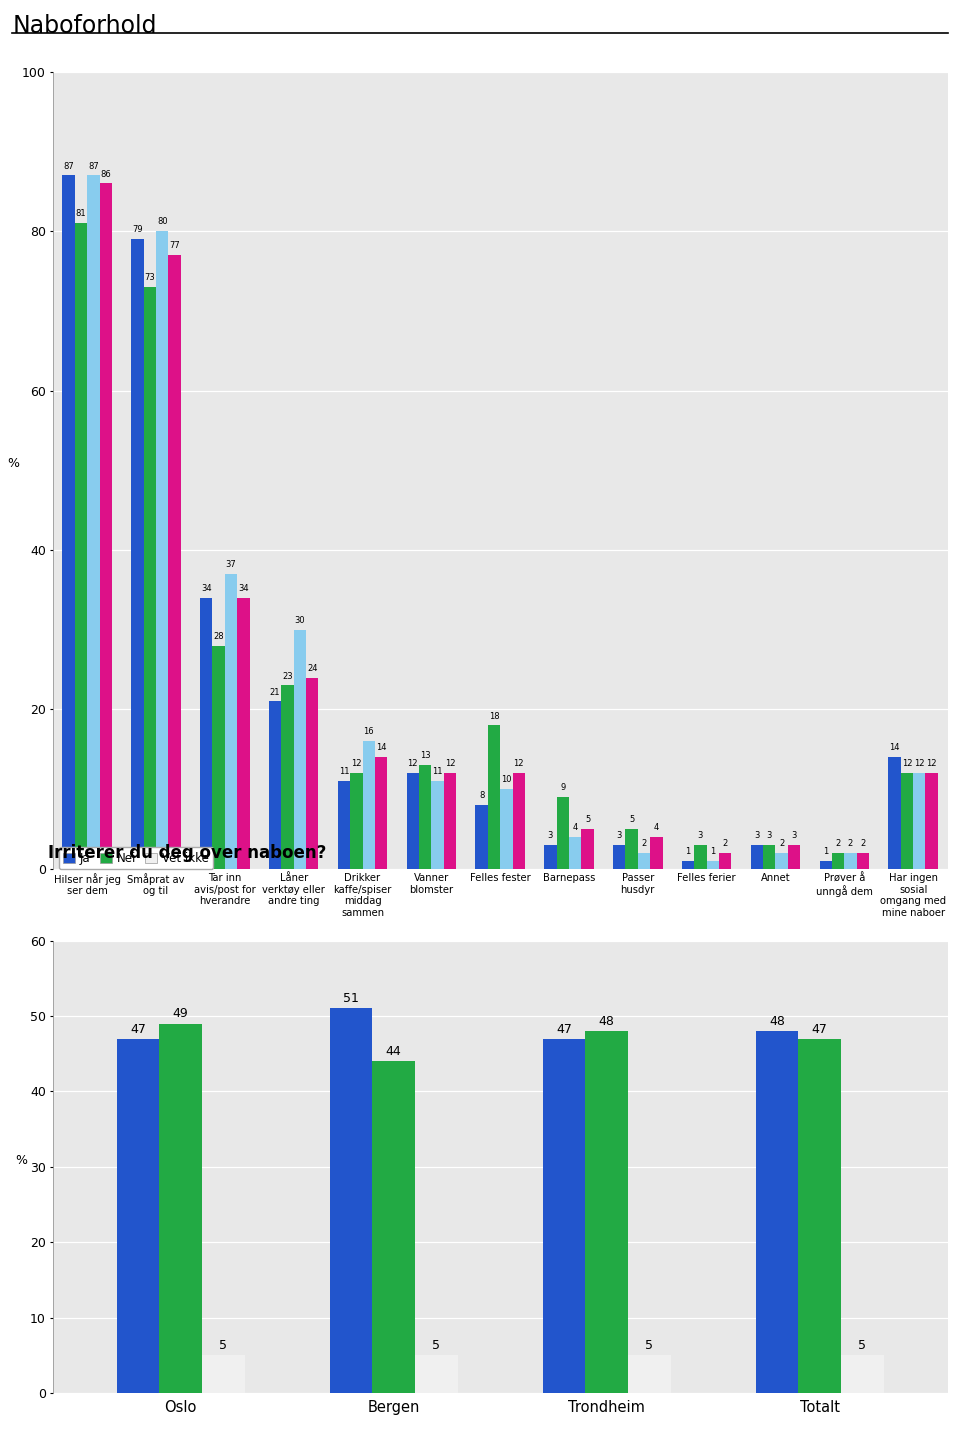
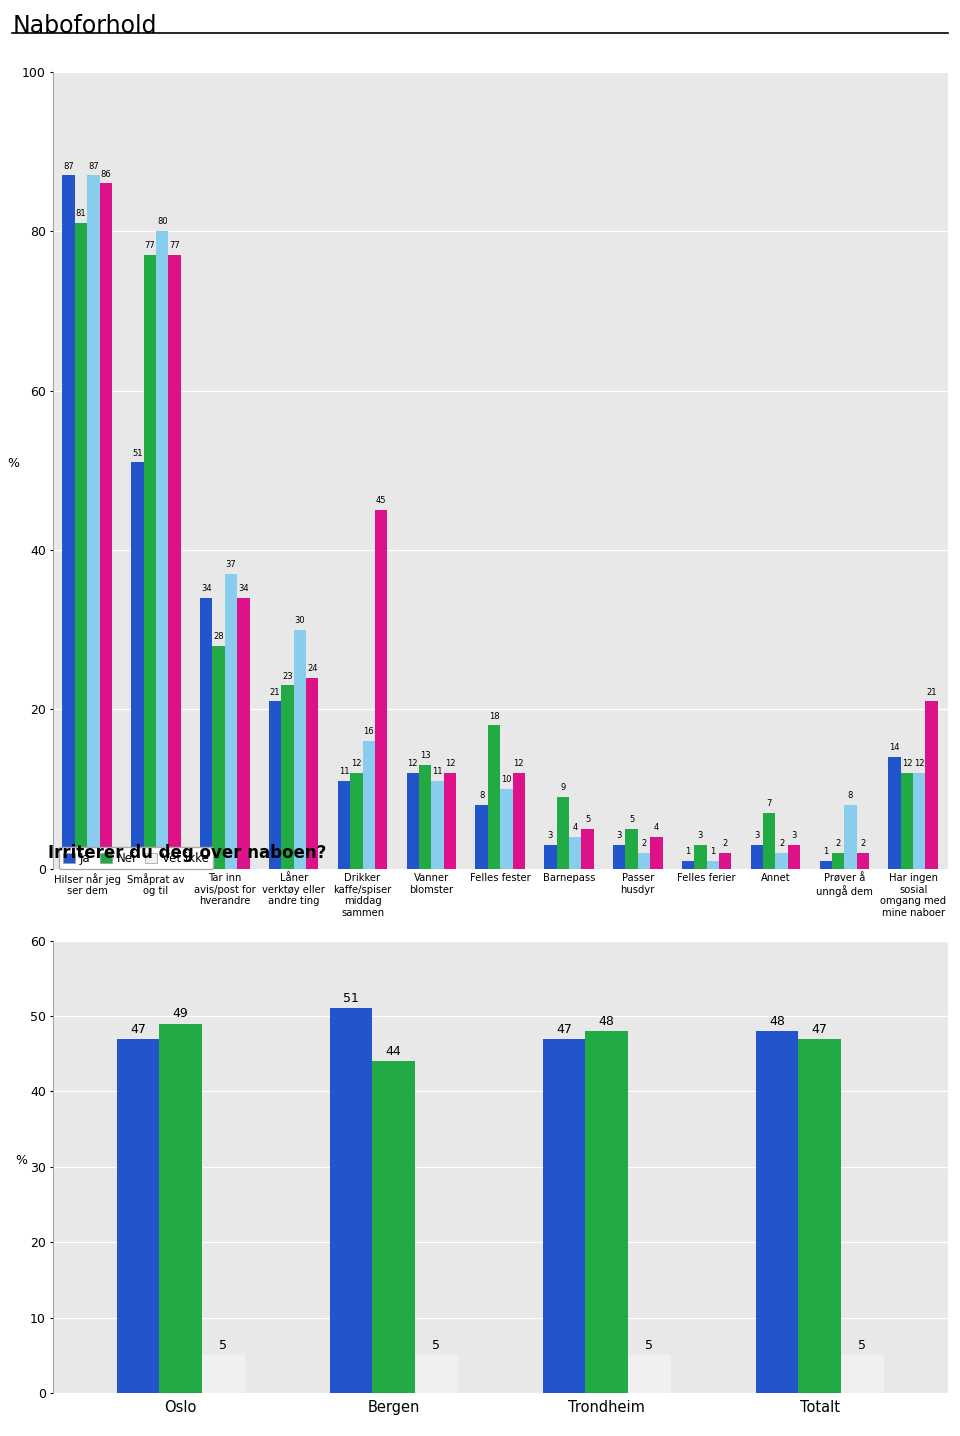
Oslo/Småprat av og til: 79 -> 51
Bergen/Småprat av og til: 73 -> 77
Totalt/Drikker kaffe/spiser middag sammen: 14 -> 45
Bergen/Annet: 3 -> 7
Trondheim/Prøver å unngå dem: 2 -> 8
Totalt/Har ingen sosial omgang med mine naboer: 12 -> 21
